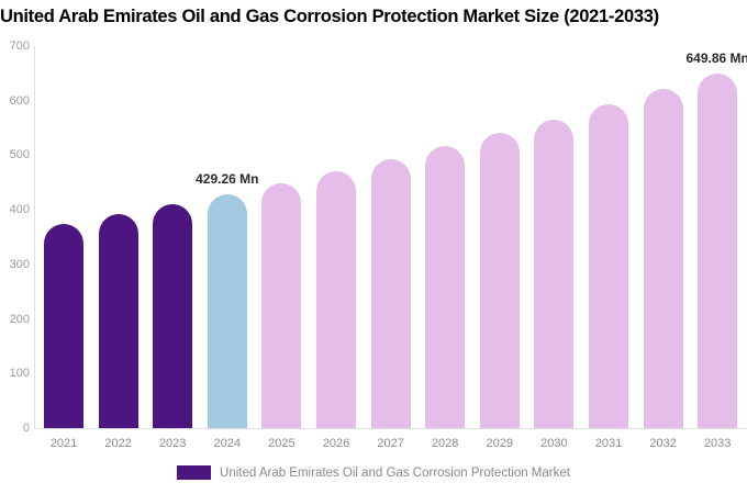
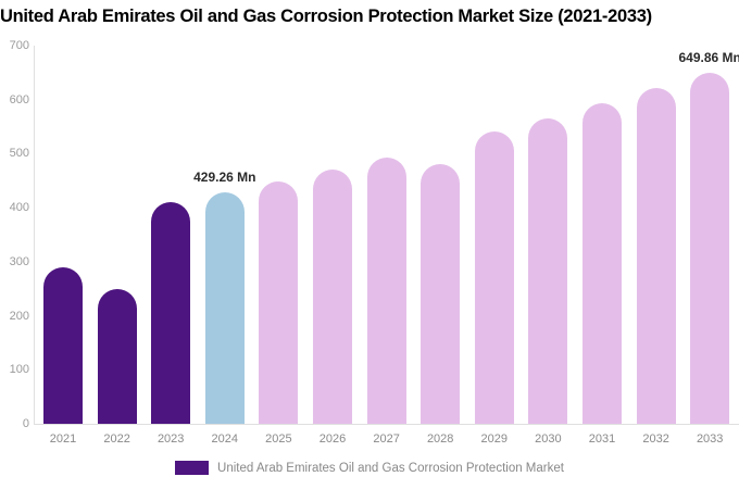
2021: 370 -> 290
2022: 390 -> 250
2028: 520 -> 480
